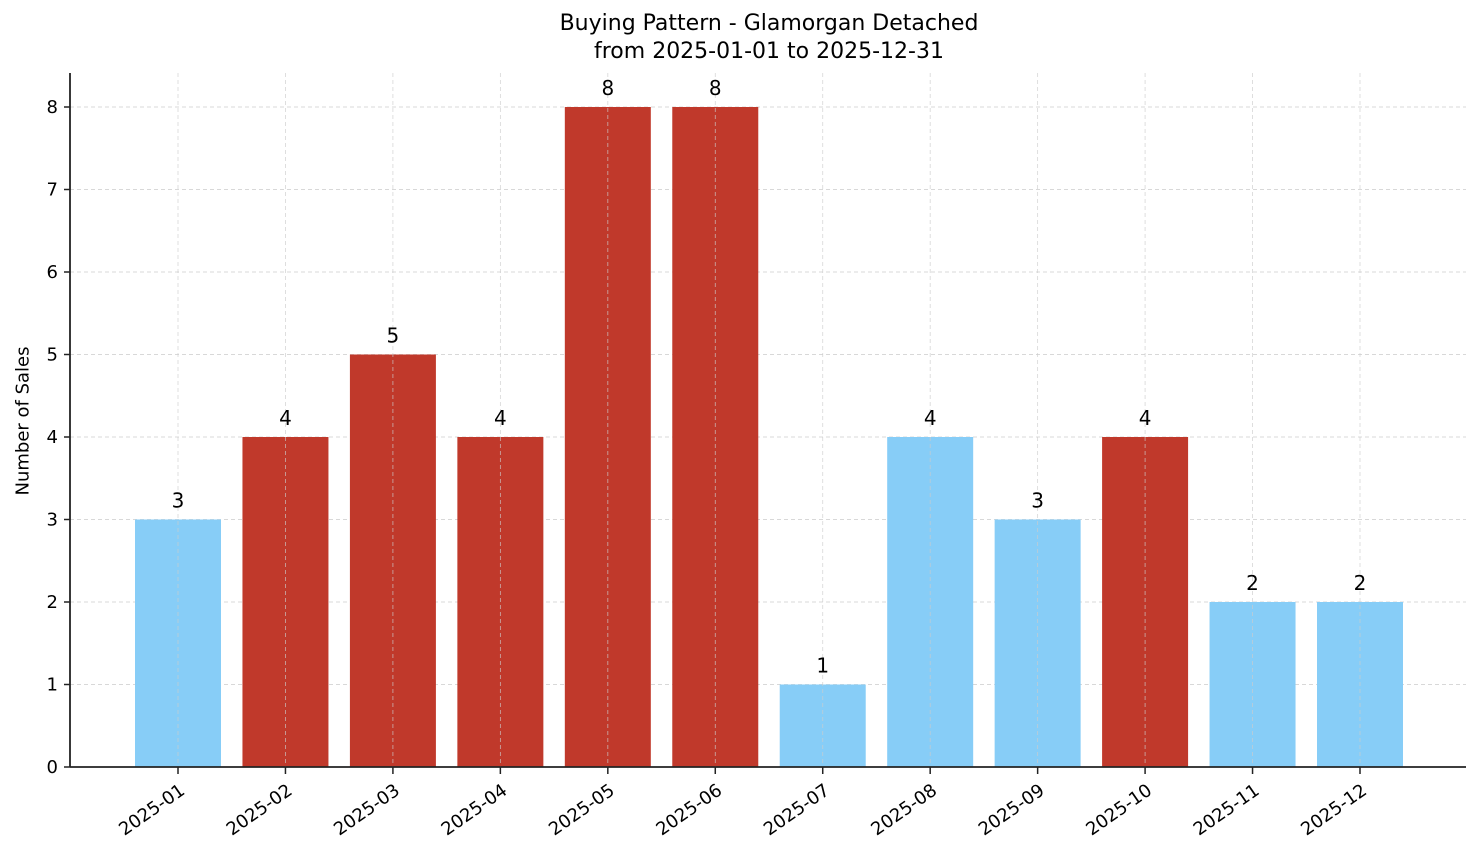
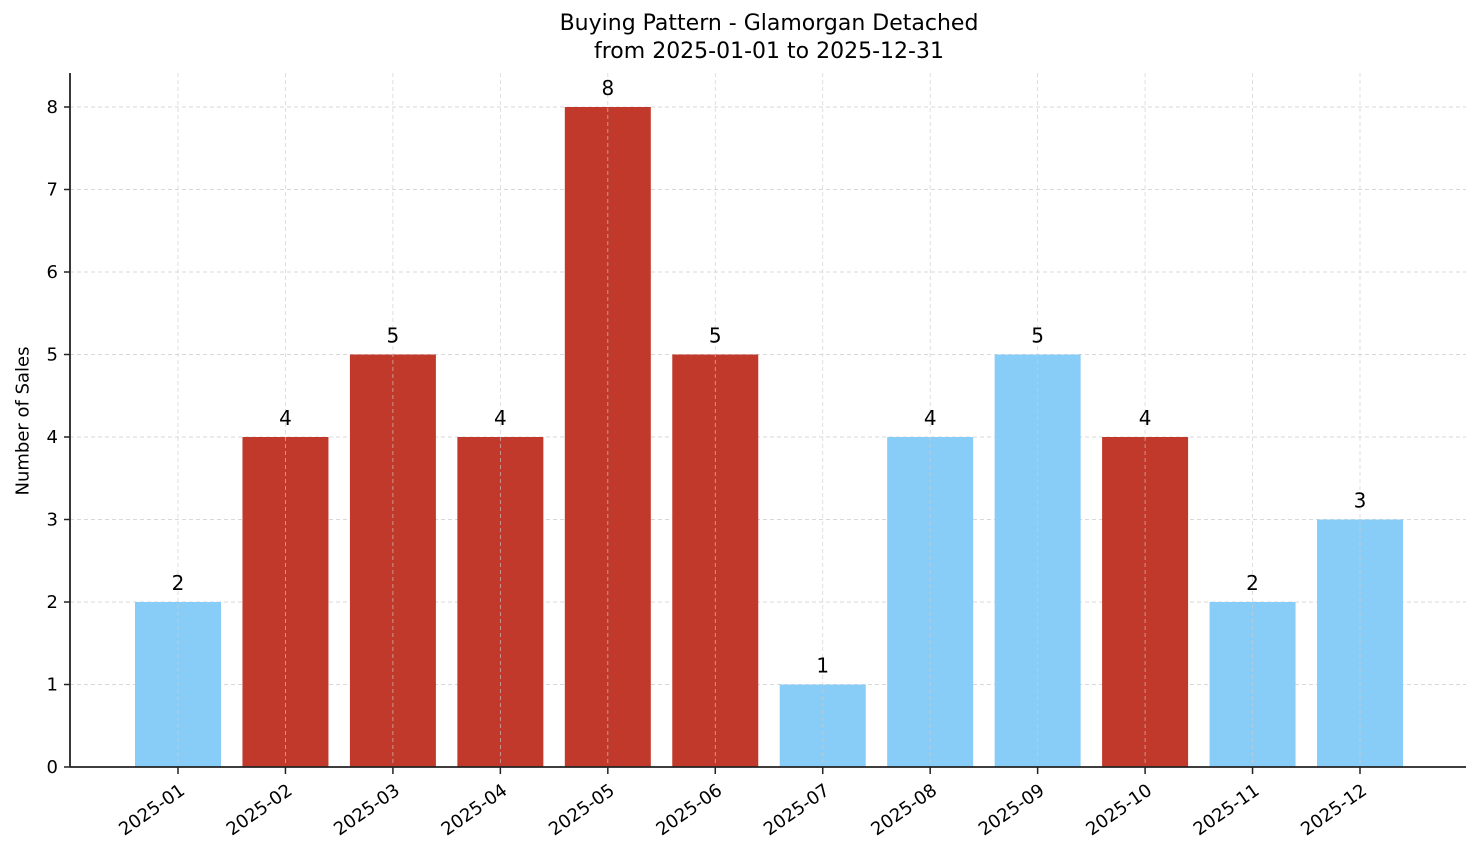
2025-01: 3 -> 2
2025-06: 8 -> 5
2025-09: 3 -> 5
2025-12: 2 -> 3
